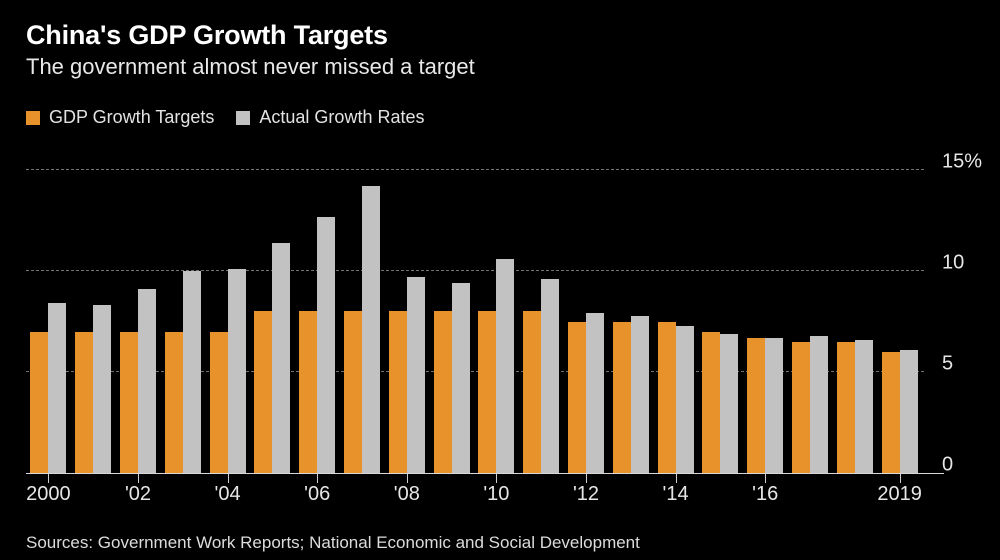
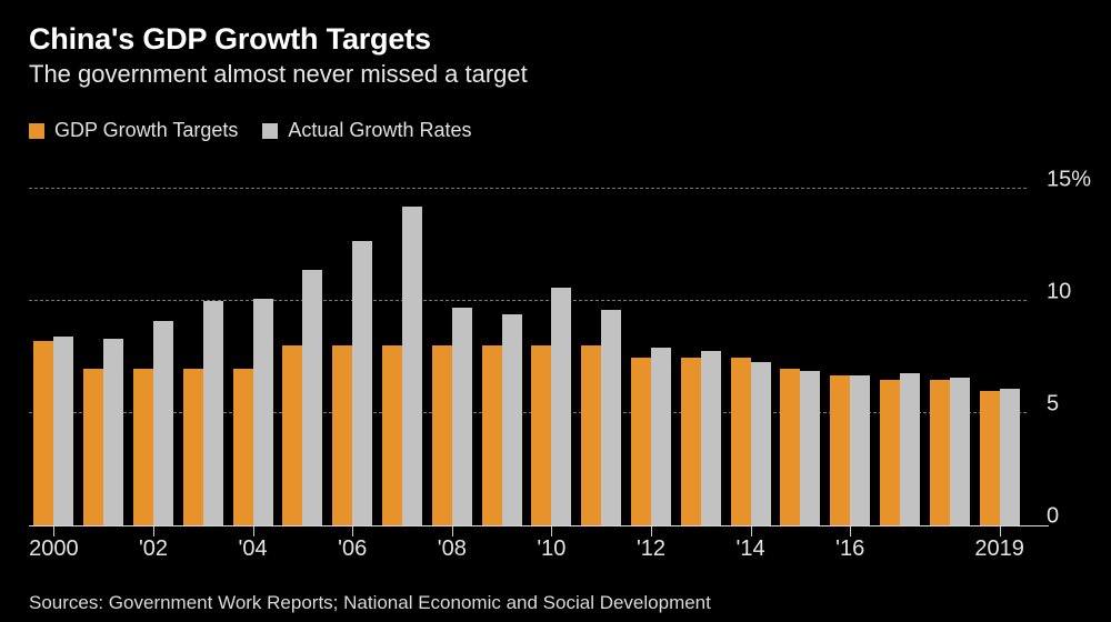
GDP Growth Targets/2000: 7.0% -> 8.2%
